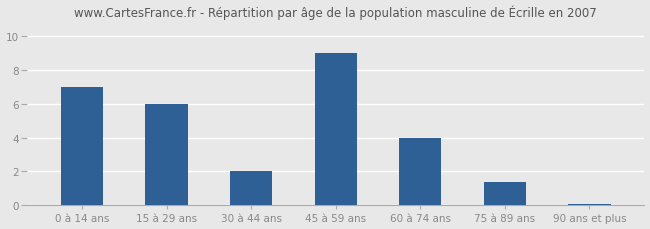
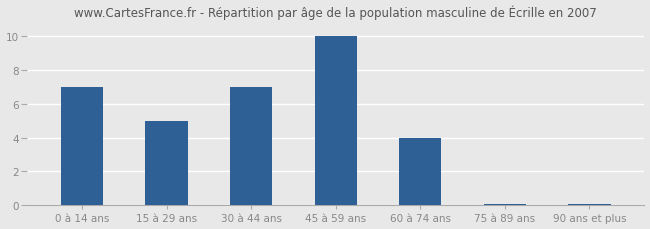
15 à 29 ans: 6.0 -> 5.0
30 à 44 ans: 2.0 -> 7.0
45 à 59 ans: 9.0 -> 10.0
75 à 89 ans: 1.4 -> 0.1
